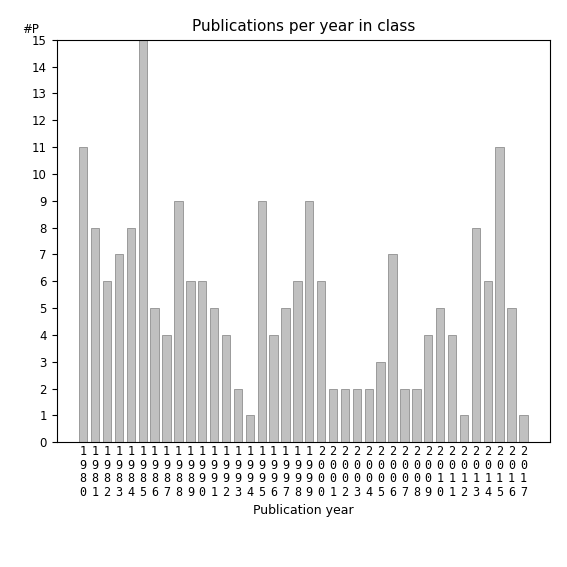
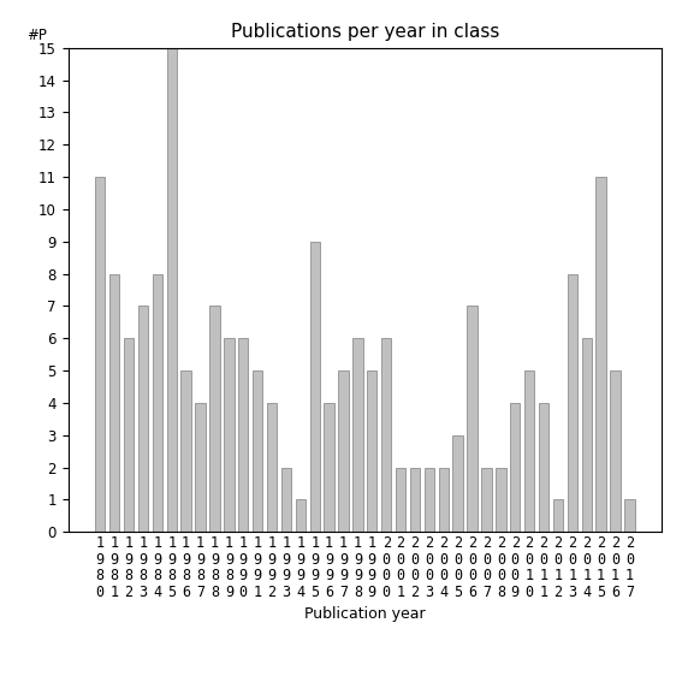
1 9 8 8: 9 -> 7
1 9 9 9: 9 -> 5
